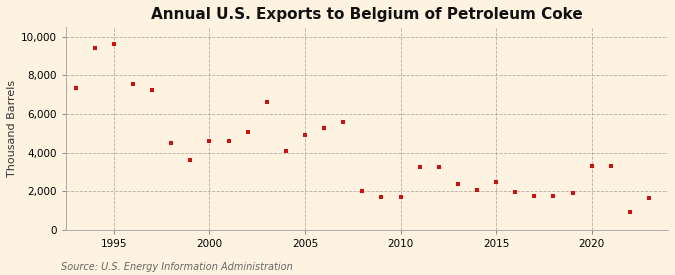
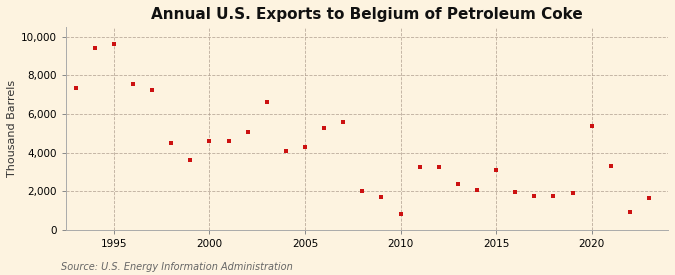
2005: 4,900 -> 4,300
2010: 1,700 -> 800
2015: 2,500 -> 3,100
2020: 3,300 -> 5,400
